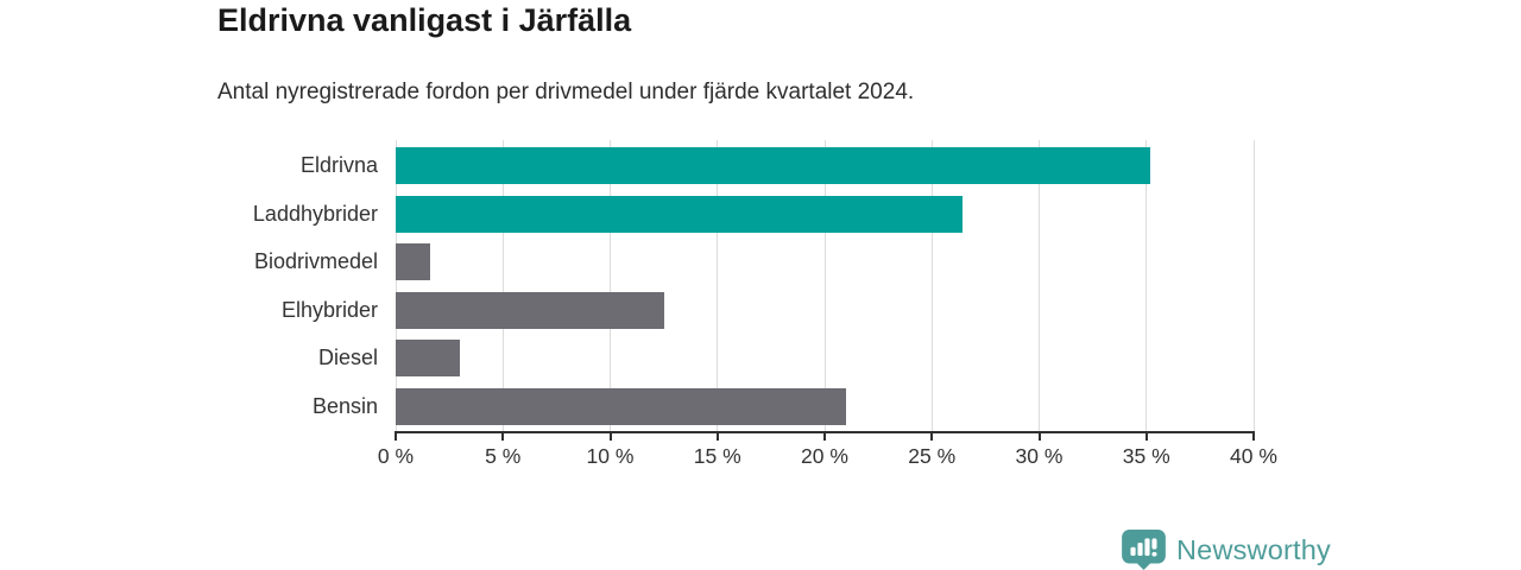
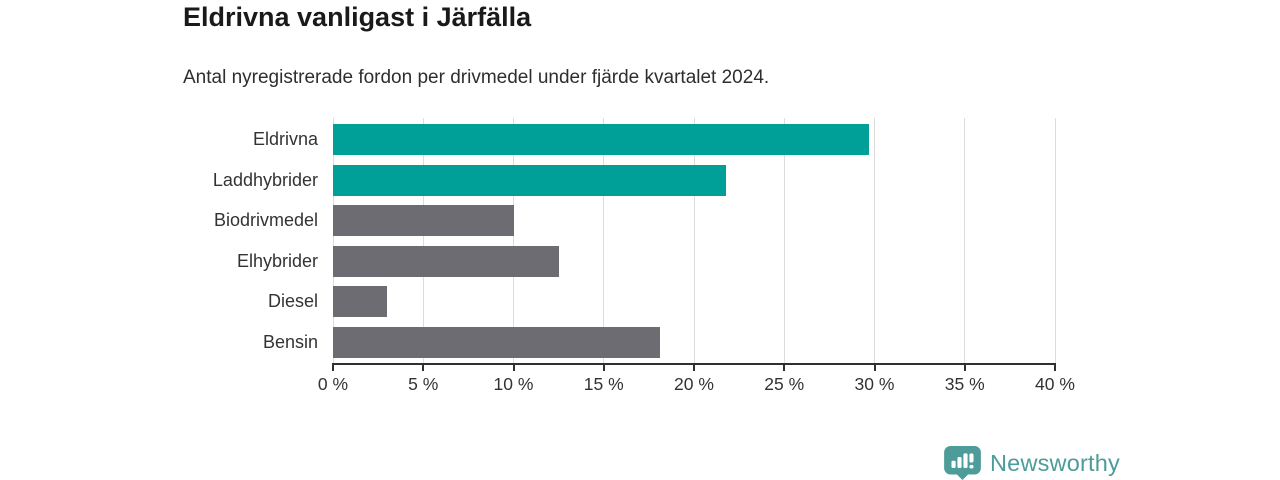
Eldrivna: 35.2% -> 29.7%
Laddhybrider: 26.4% -> 21.8%
Biodrivmedel: 1.6% -> 10.0%
Bensin: 21.0% -> 18.1%
